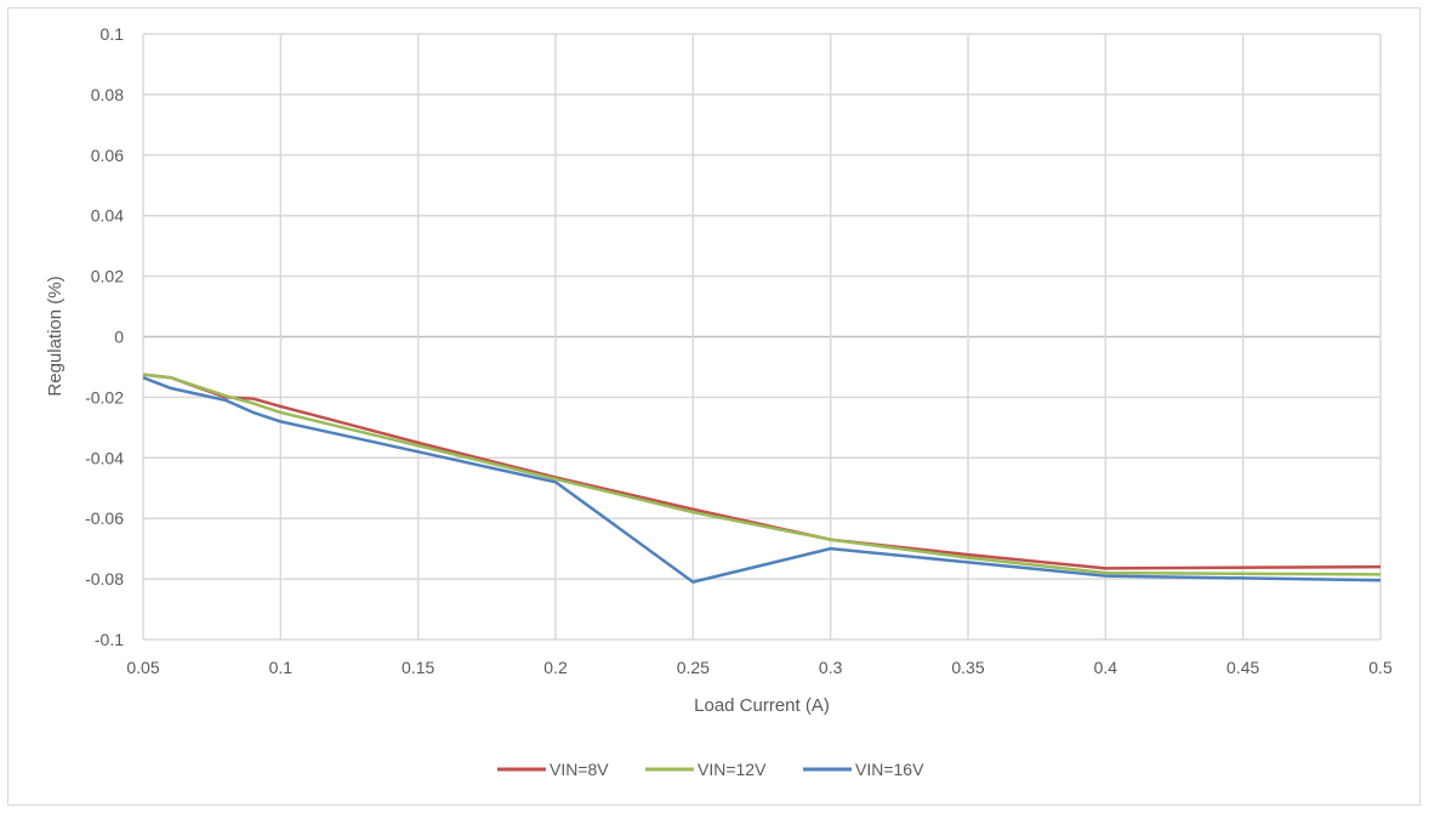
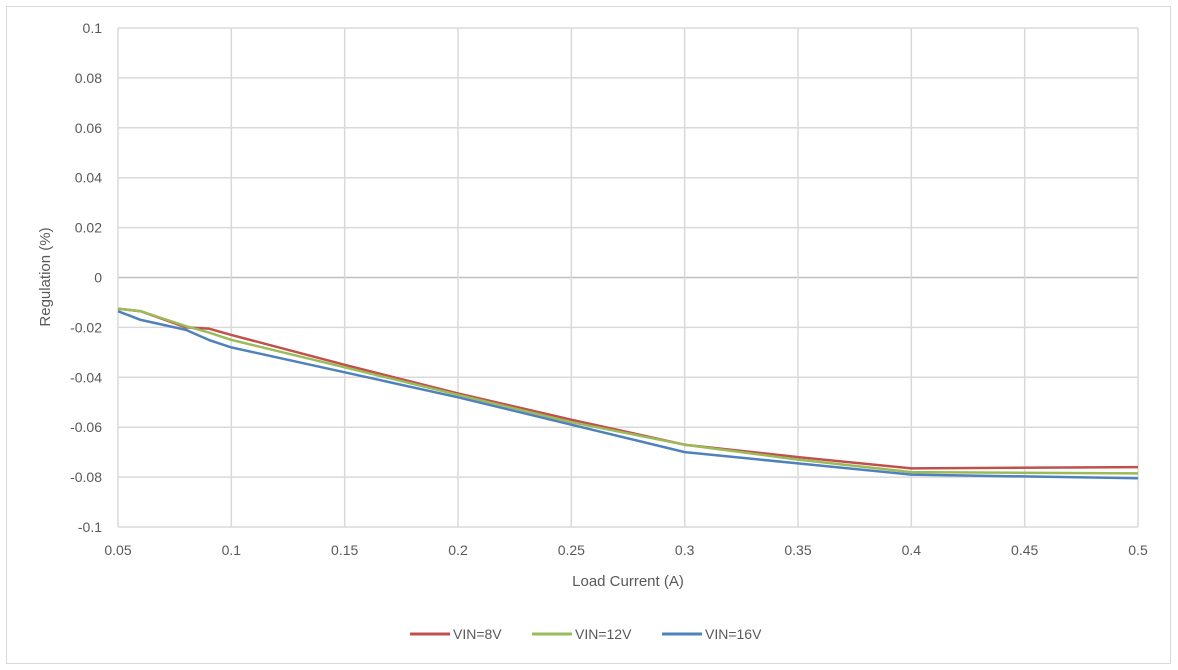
VIN=16V/0.25: -0.081 -> -0.059
